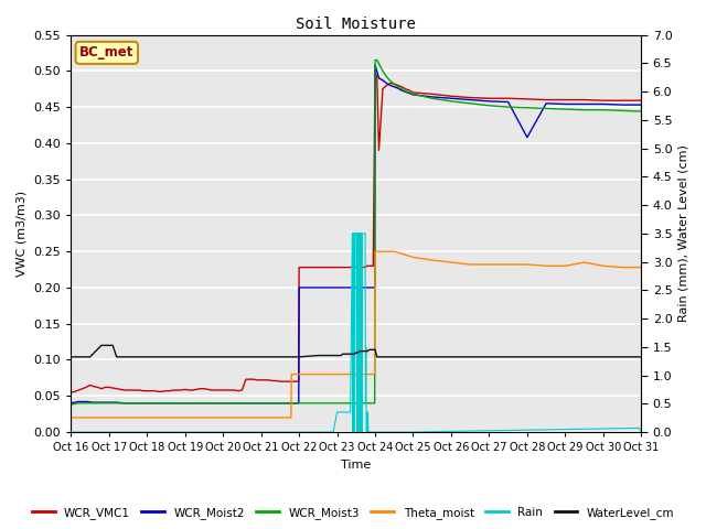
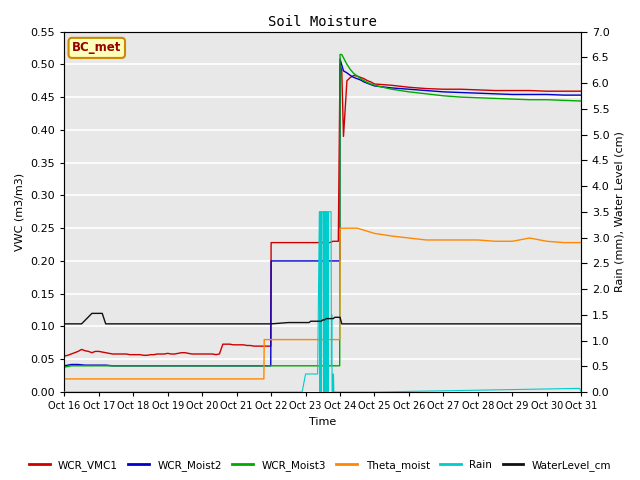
WCR_Moist2/Oct 28: 0.408 -> 0.456
